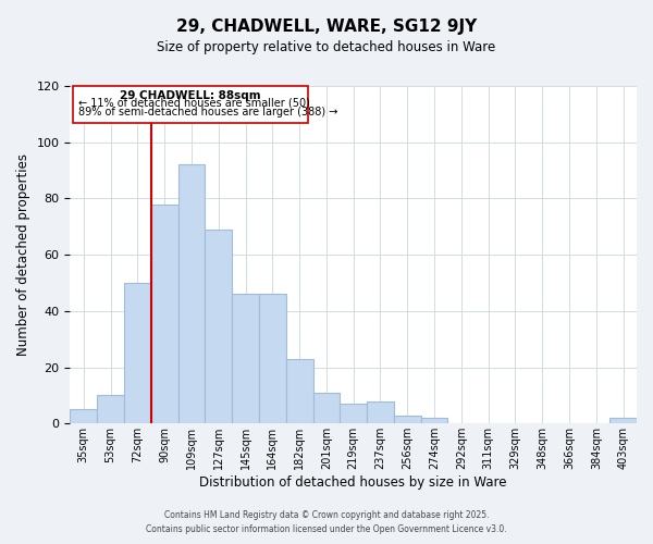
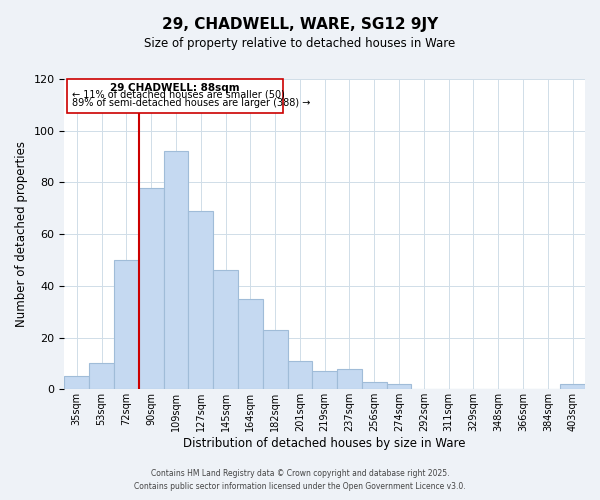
164sqm: 46 -> 35
